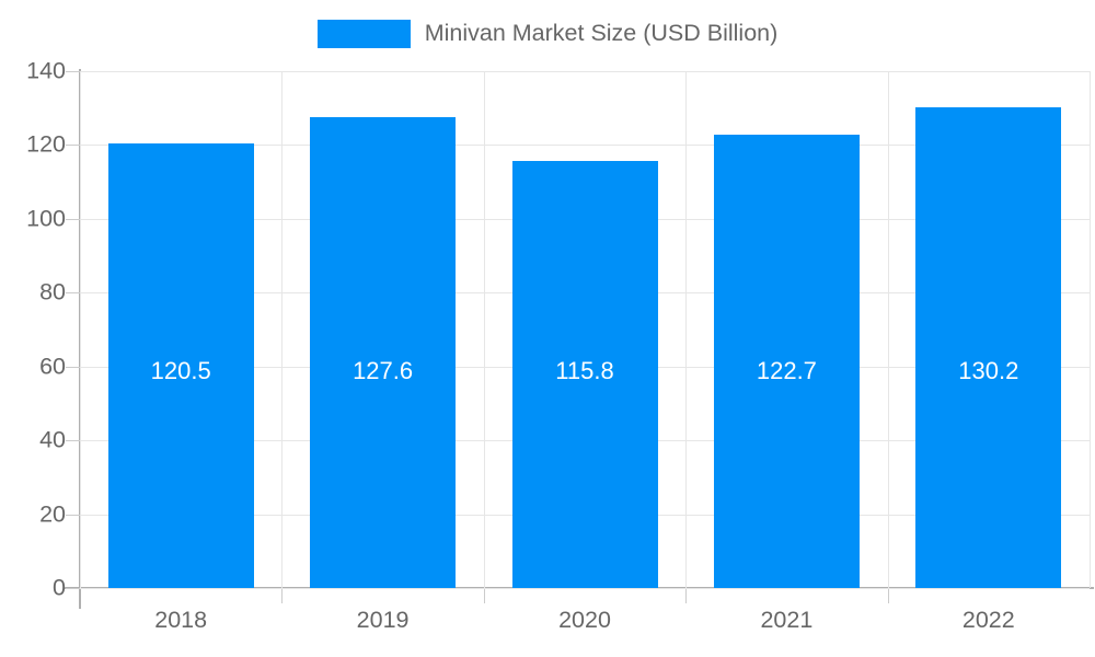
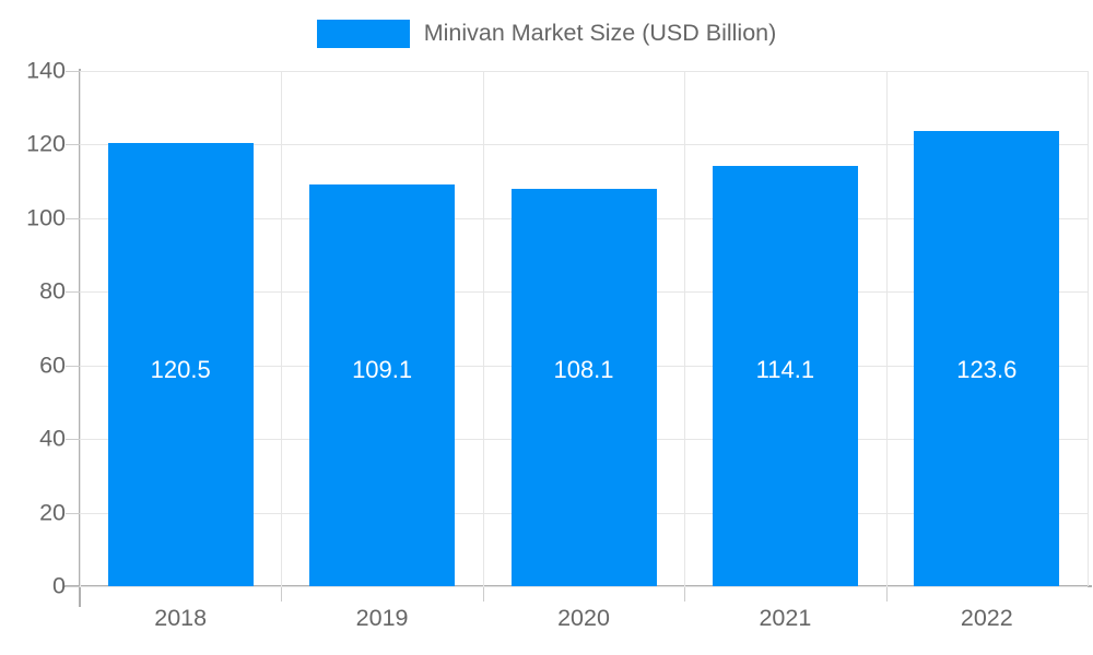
2019: 127.6 -> 109.1
2020: 115.8 -> 108.1
2021: 122.7 -> 114.1
2022: 130.2 -> 123.6
